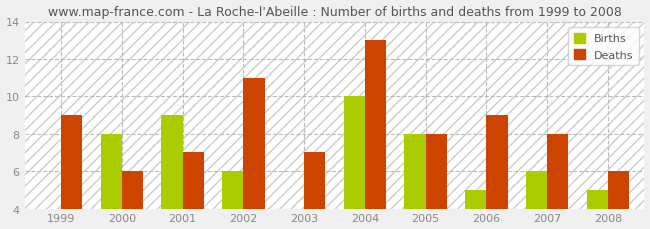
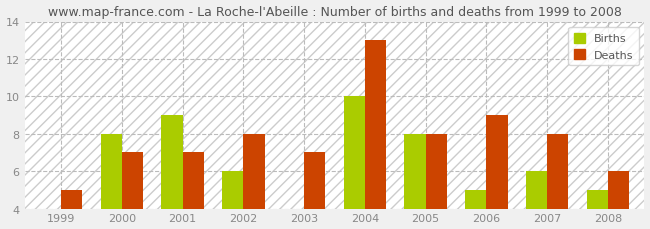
Deaths/1999: 9 -> 5
Deaths/2000: 6 -> 7
Deaths/2002: 11 -> 8
